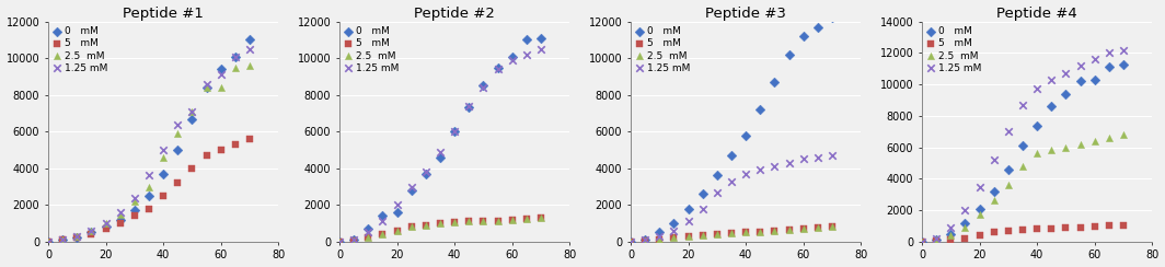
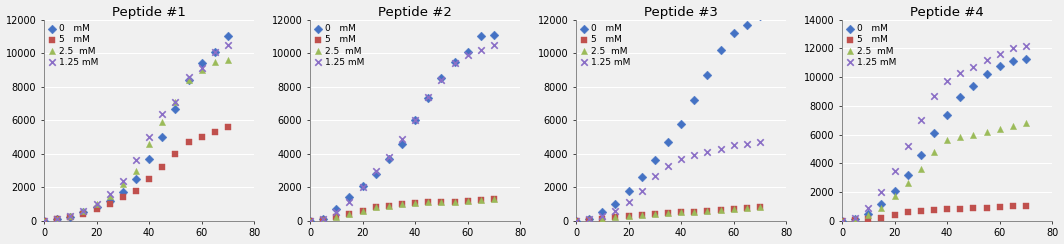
Peptide #1/2.5 mM/60: 8400 -> 9000
Peptide #2/0 mM/20: 1600 -> 2100
Peptide #4/0 mM/60: 10300 -> 10800
